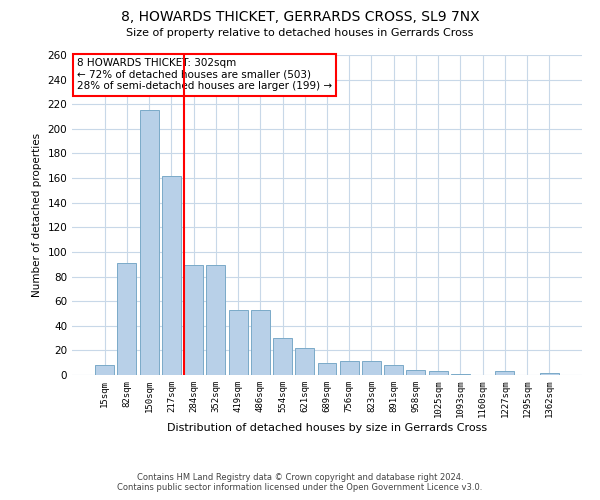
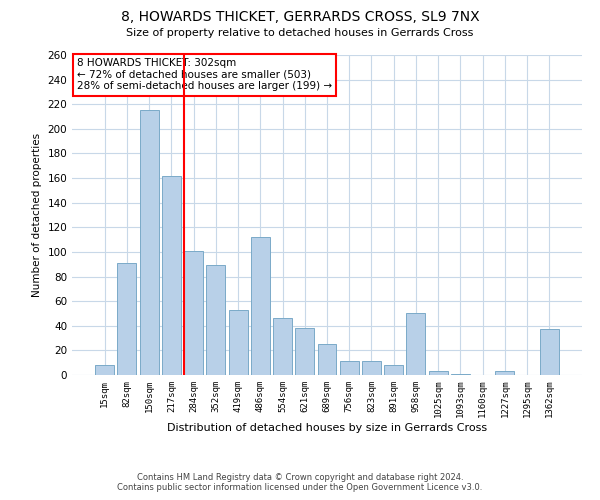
284sqm: 89 -> 101
486sqm: 53 -> 112
554sqm: 30 -> 46
621sqm: 22 -> 38
689sqm: 10 -> 25
958sqm: 4 -> 50
1362sqm: 2 -> 37
